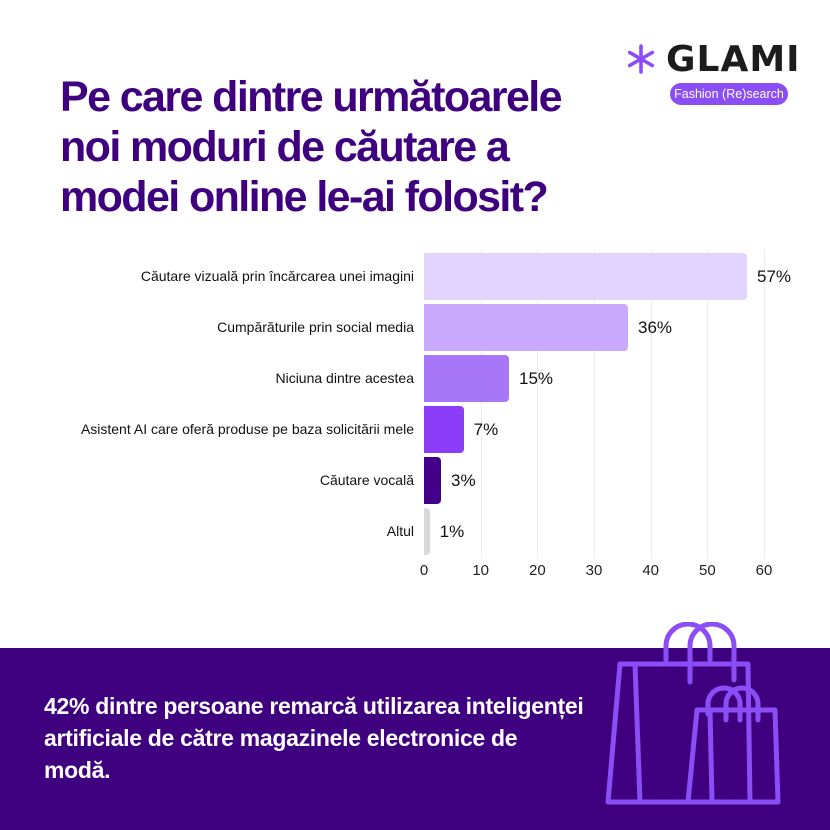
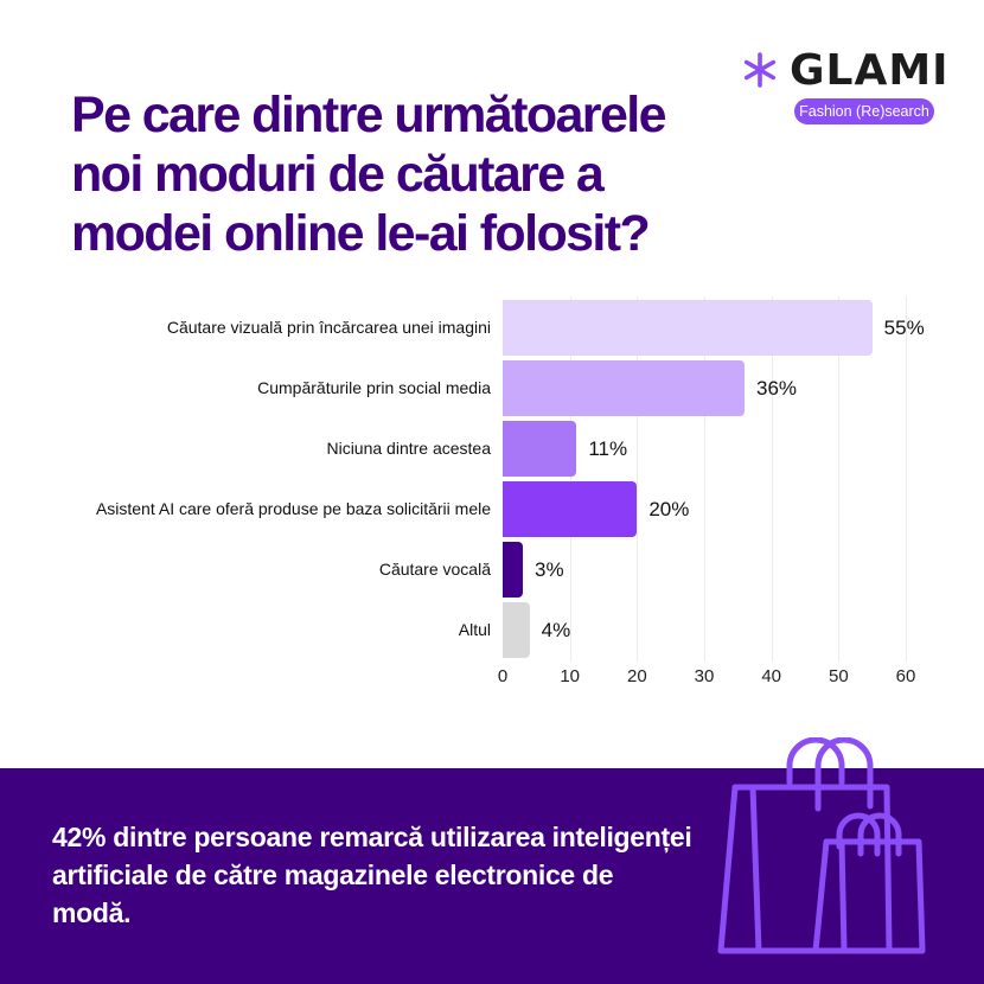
Căutare vizuală prin încărcarea unei imagini: 57% -> 55%
Niciuna dintre acestea: 15% -> 11%
Asistent AI care oferă produse pe baza solicitării mele: 7% -> 20%
Altul: 1% -> 4%
